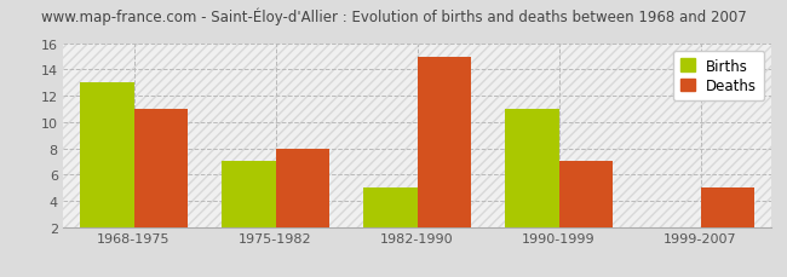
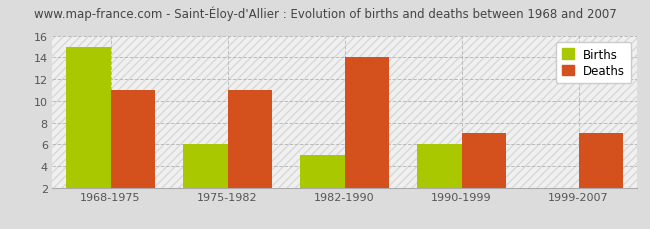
Births/1968-1975: 13 -> 15
Births/1975-1982: 7 -> 6
Deaths/1975-1982: 8 -> 11
Deaths/1982-1990: 15 -> 14
Births/1990-1999: 11 -> 6
Deaths/1999-2007: 5 -> 7
